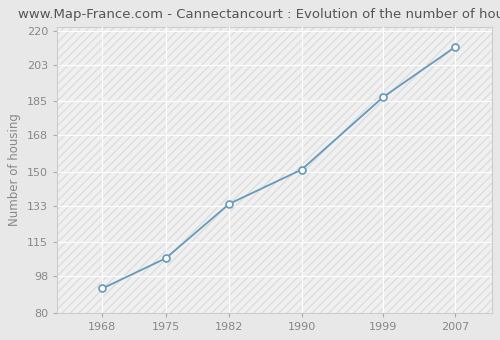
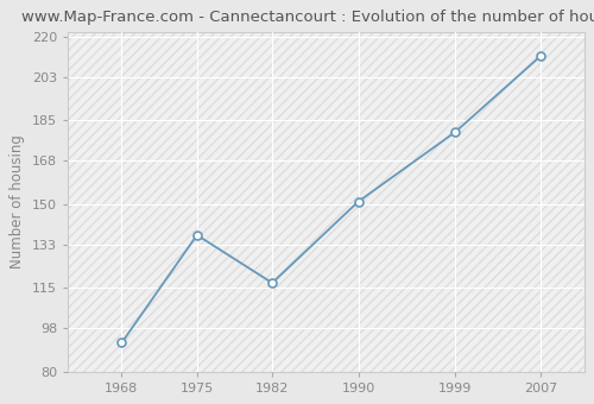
1975: 107 -> 137
1982: 134 -> 117
1999: 187 -> 180
